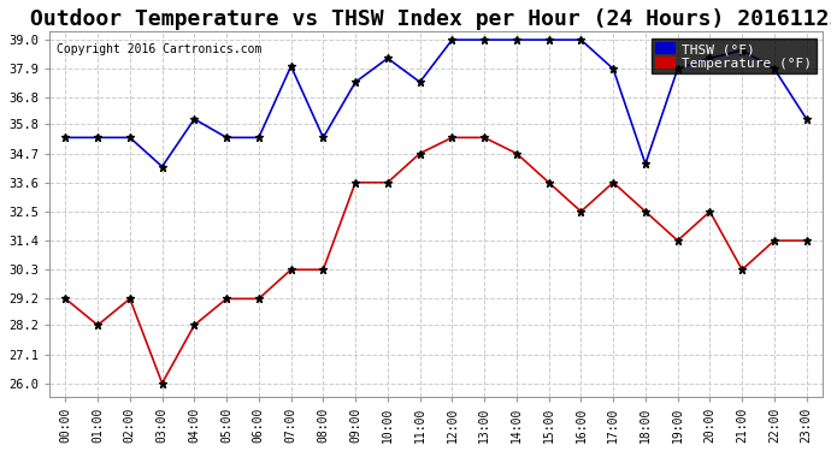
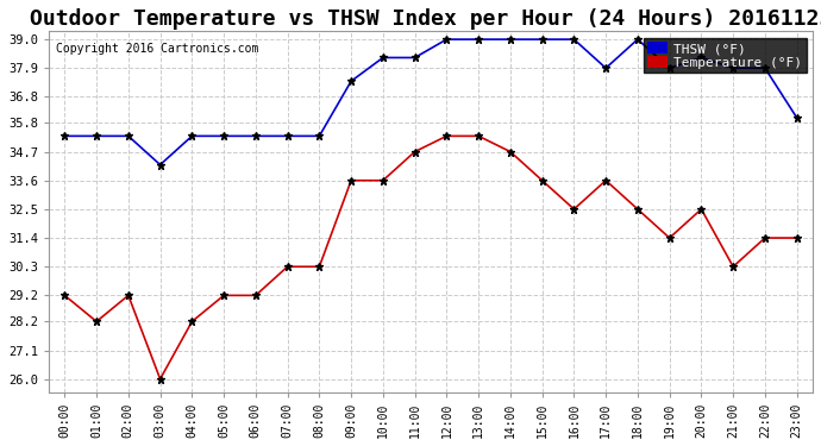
THSW (°F)/04:00: 36.0 -> 35.3
THSW (°F)/07:00: 38.0 -> 35.3
THSW (°F)/11:00: 37.4 -> 38.3
THSW (°F)/18:00: 34.3 -> 39.0
THSW (°F)/21:00: 38.6 -> 37.9
